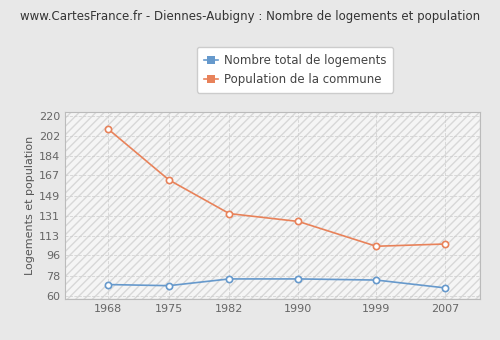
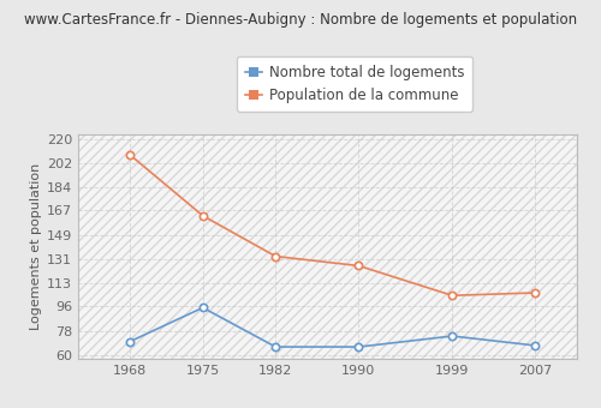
Nombre total de logements/1975: 69 -> 95
Nombre total de logements/1982: 75 -> 66
Nombre total de logements/1990: 75 -> 66
